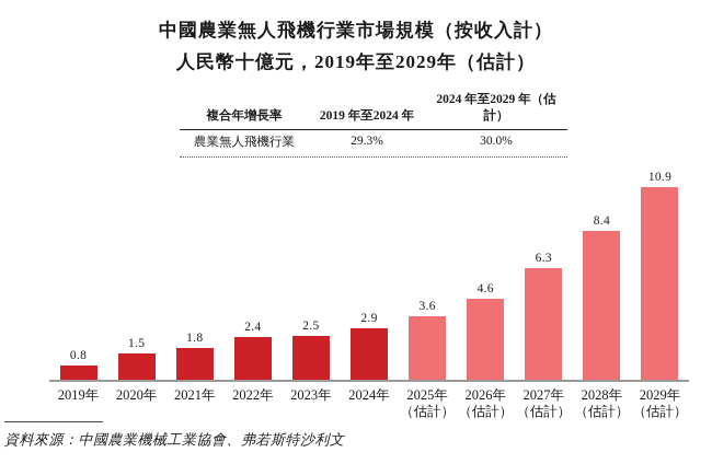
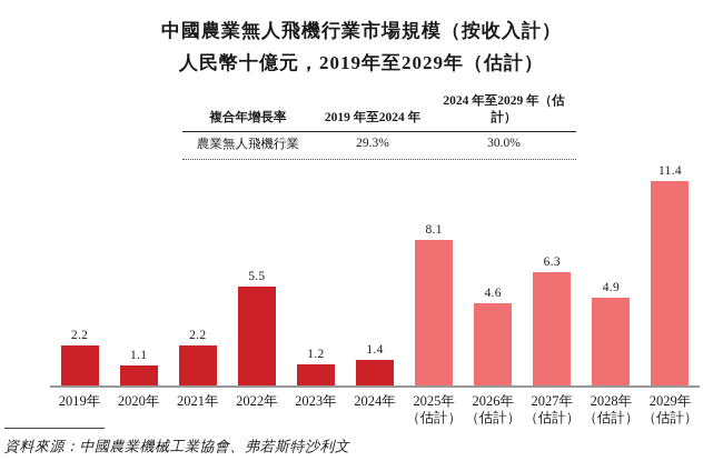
2019年: 0.8 -> 2.2
2020年: 1.5 -> 1.1
2021年: 1.8 -> 2.2
2022年: 2.4 -> 5.5
2023年: 2.5 -> 1.2
2024年: 2.9 -> 1.4
2025年 （估計）: 3.6 -> 8.1
2028年 （估計）: 8.4 -> 4.9
2029年 （估計）: 10.9 -> 11.4
